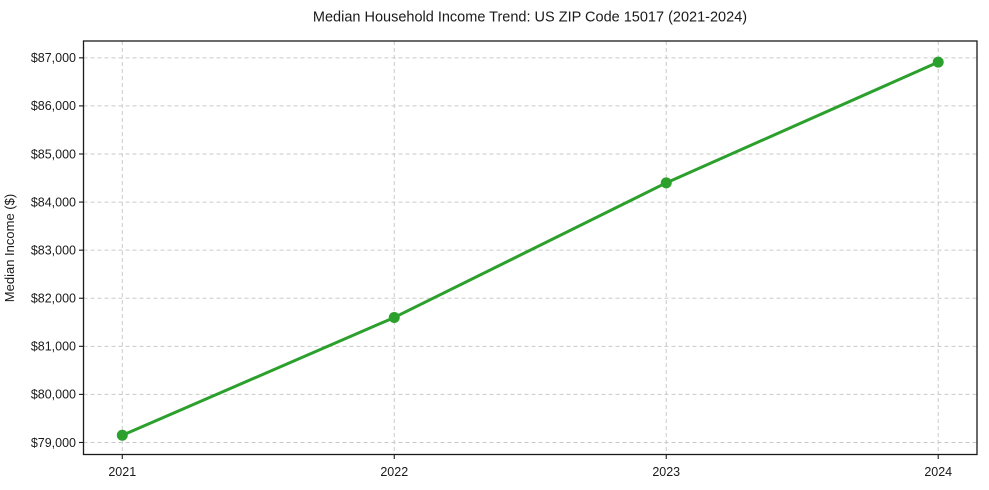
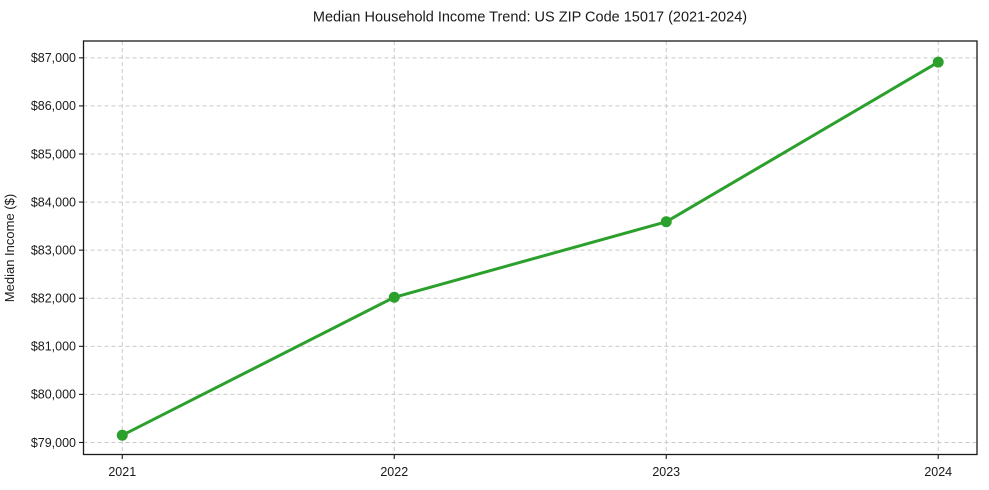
2022: $81600 -> $82000
2023: $84400 -> $83600
